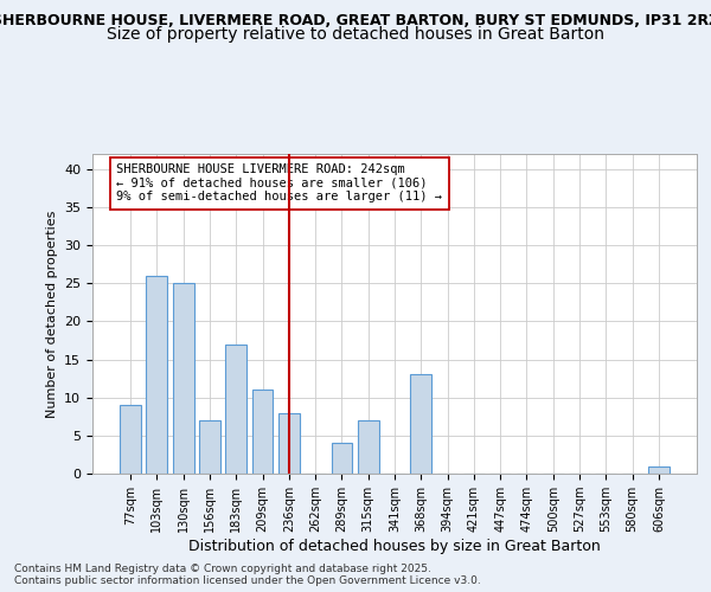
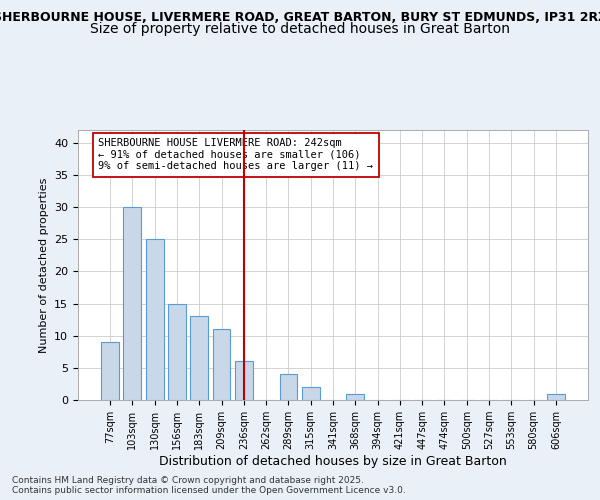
103sqm: 26 -> 30
156sqm: 7 -> 15
183sqm: 17 -> 13
236sqm: 8 -> 6
315sqm: 7 -> 2
368sqm: 13 -> 1
